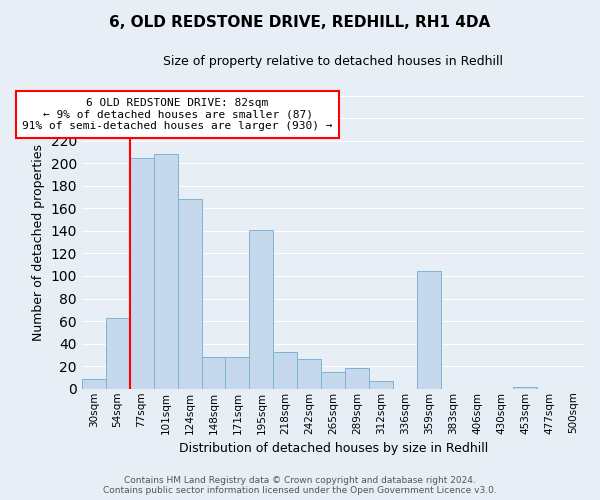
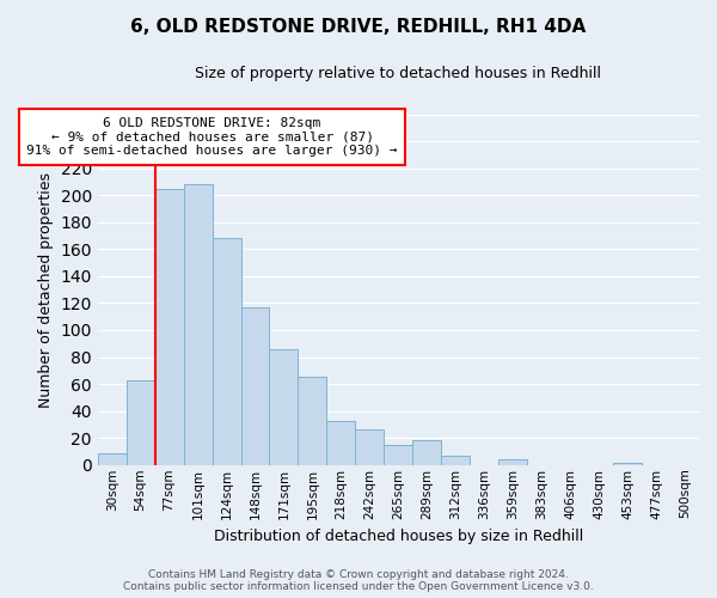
148sqm: 28 -> 117
171sqm: 28 -> 86
195sqm: 141 -> 65
359sqm: 104 -> 4
